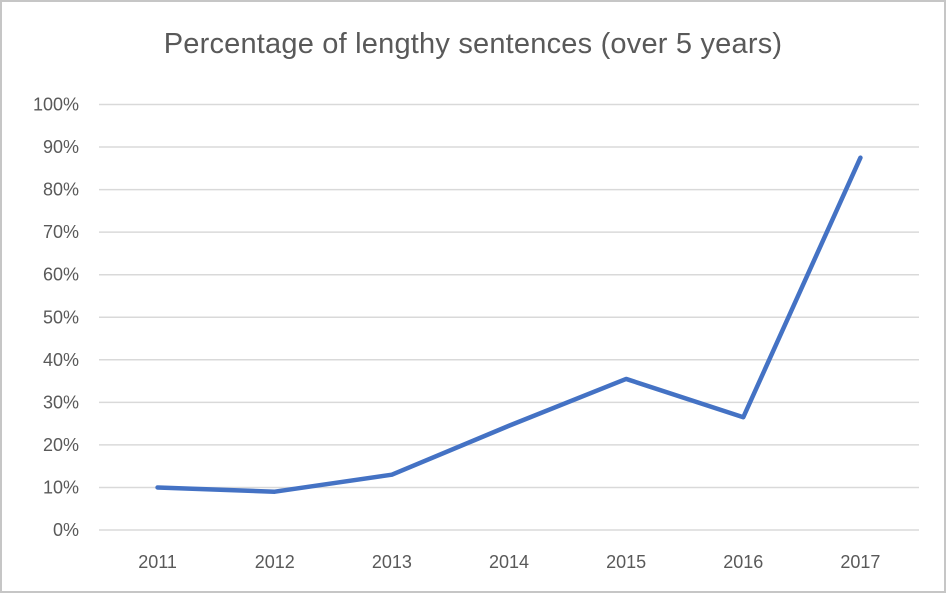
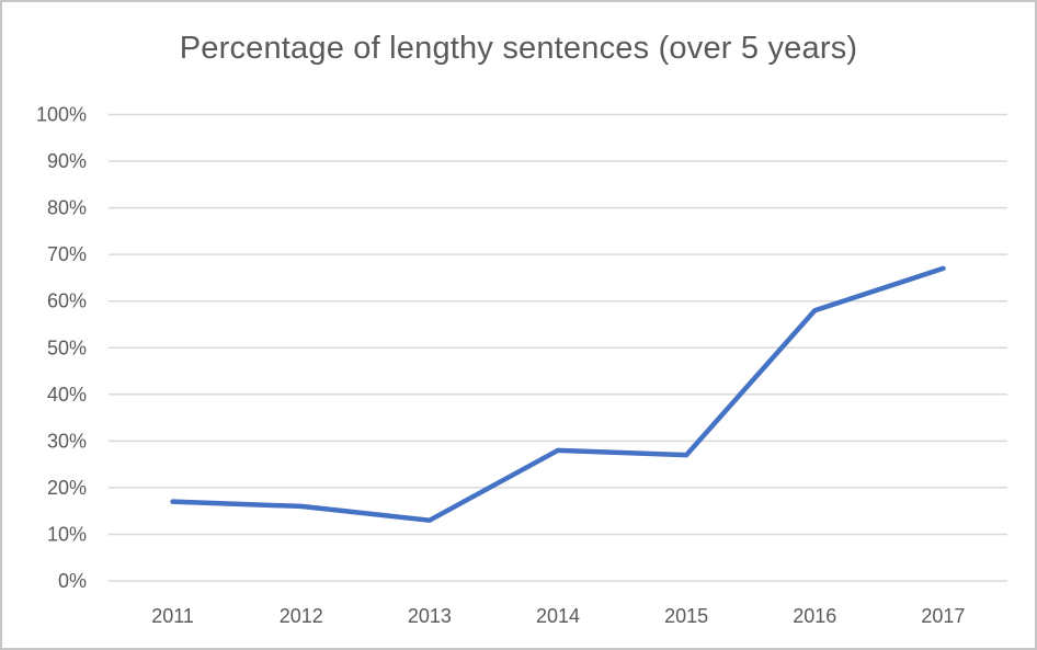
2011: 10% -> 17%
2012: 9% -> 16%
2014: 24% -> 28%
2015: 36% -> 27%
2016: 26% -> 58%
2017: 88% -> 67%
